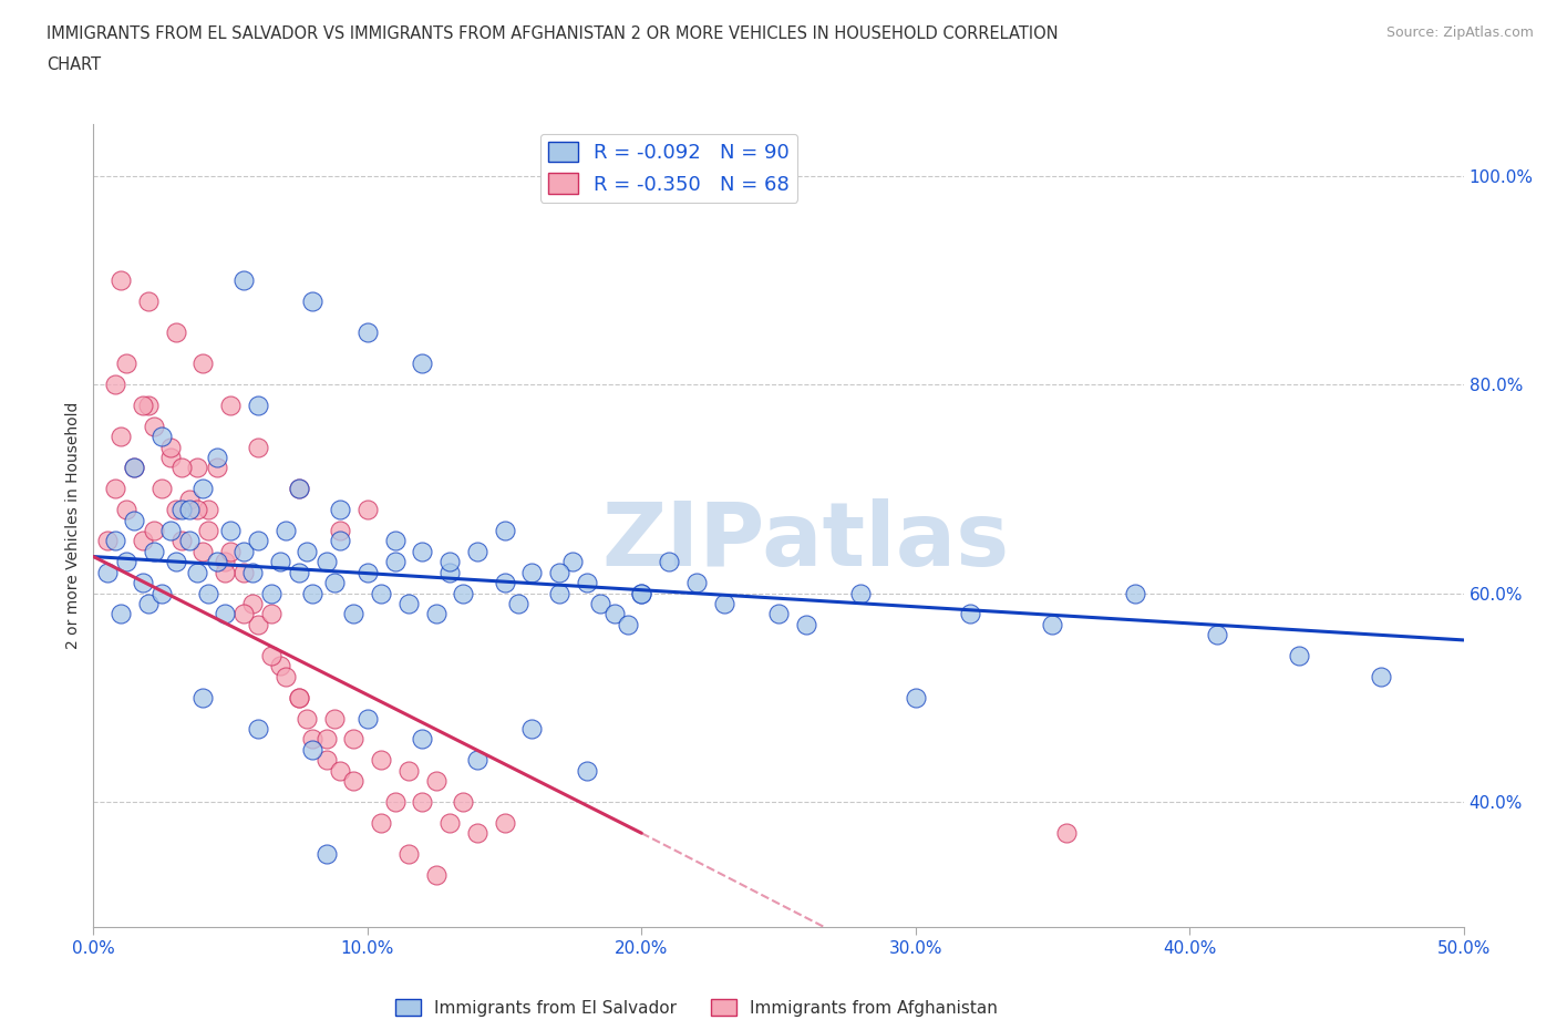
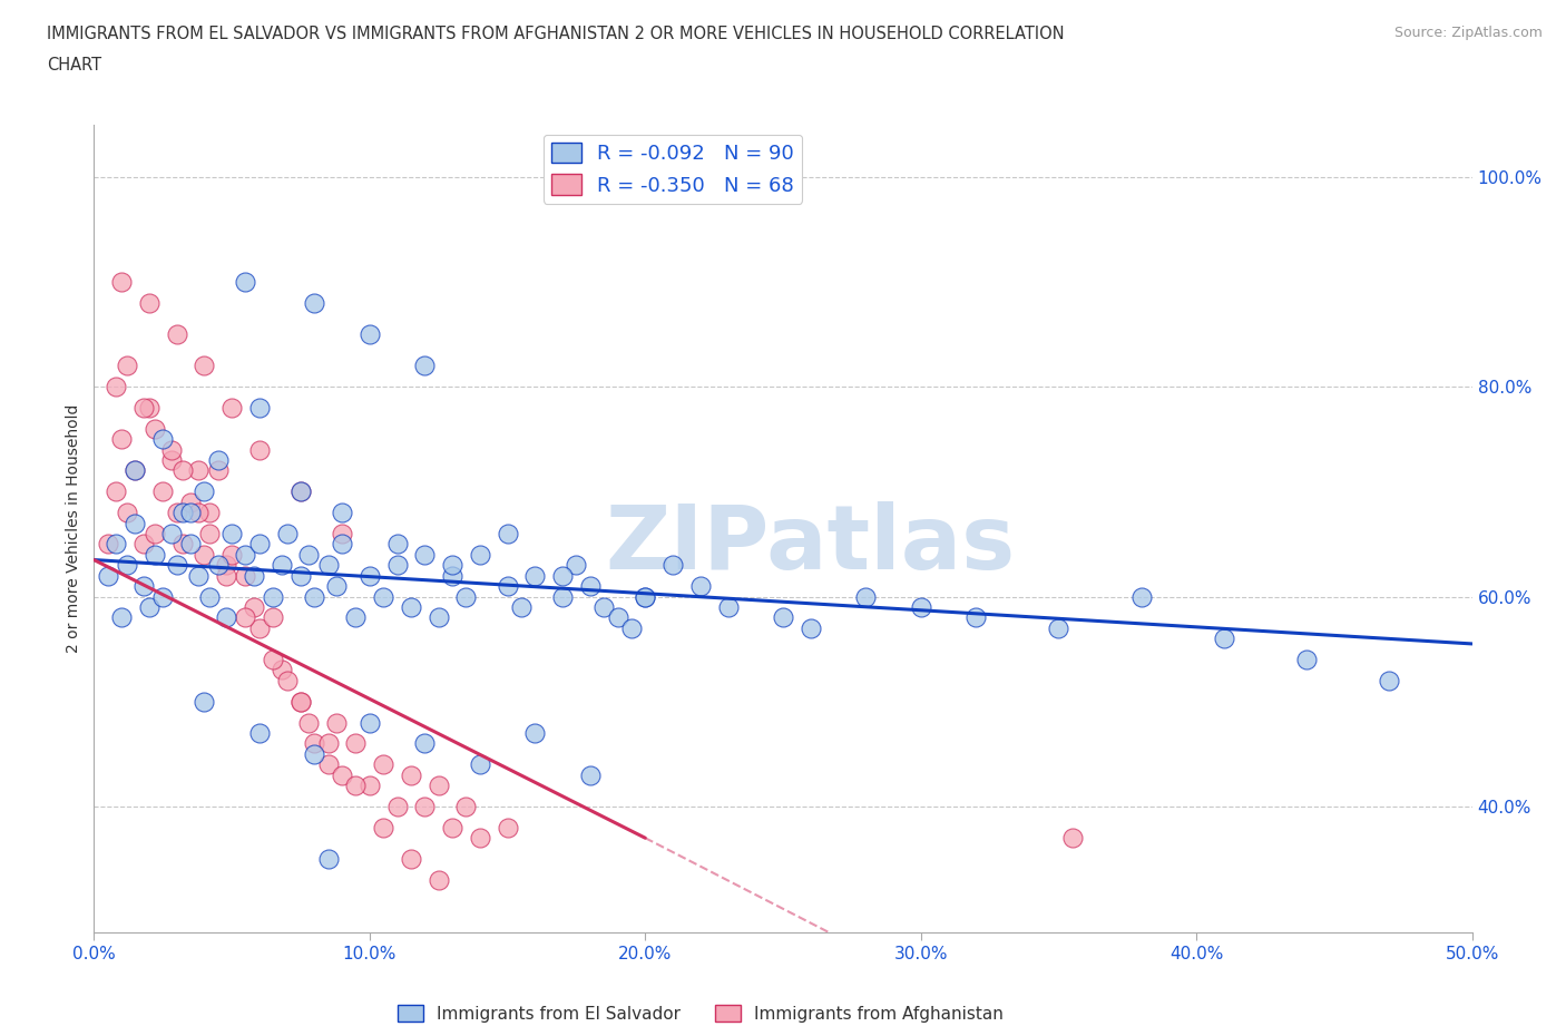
Immigrants from Afghanistan/10.0%: 68% -> 42%
Immigrants from El Salvador/30.0%: 50% -> 59%
